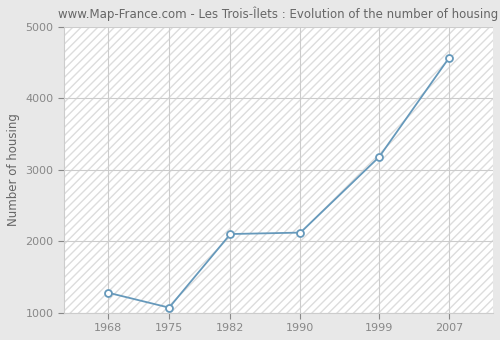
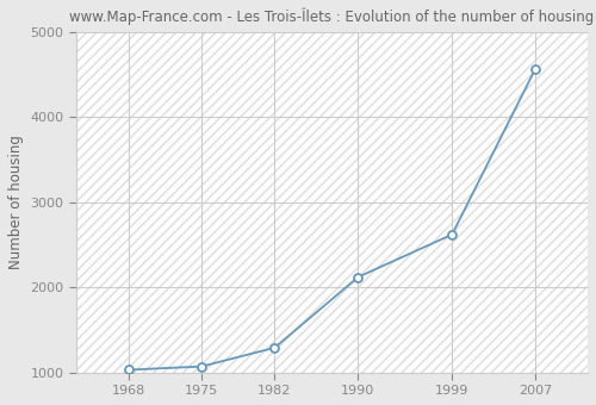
1968: 1280 -> 1030
1982: 2100 -> 1290
1999: 3180 -> 2620
